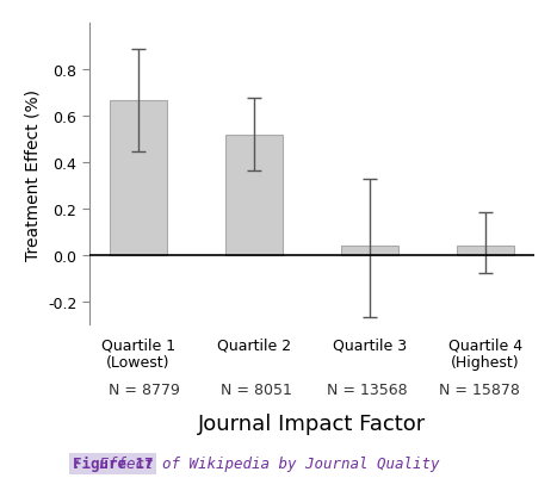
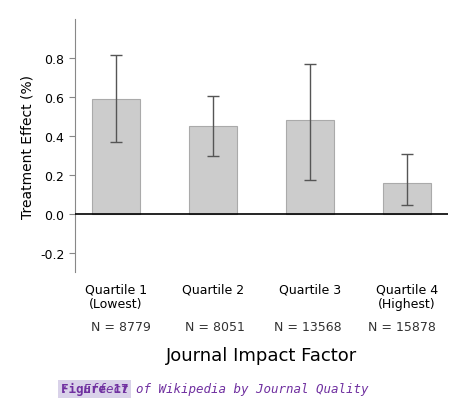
Quartile 1 (Lowest): 0.67 -> 0.59
Quartile 2: 0.52 -> 0.45
Quartile 3: 0.04 -> 0.48
Quartile 4 (Highest): 0.04 -> 0.16
